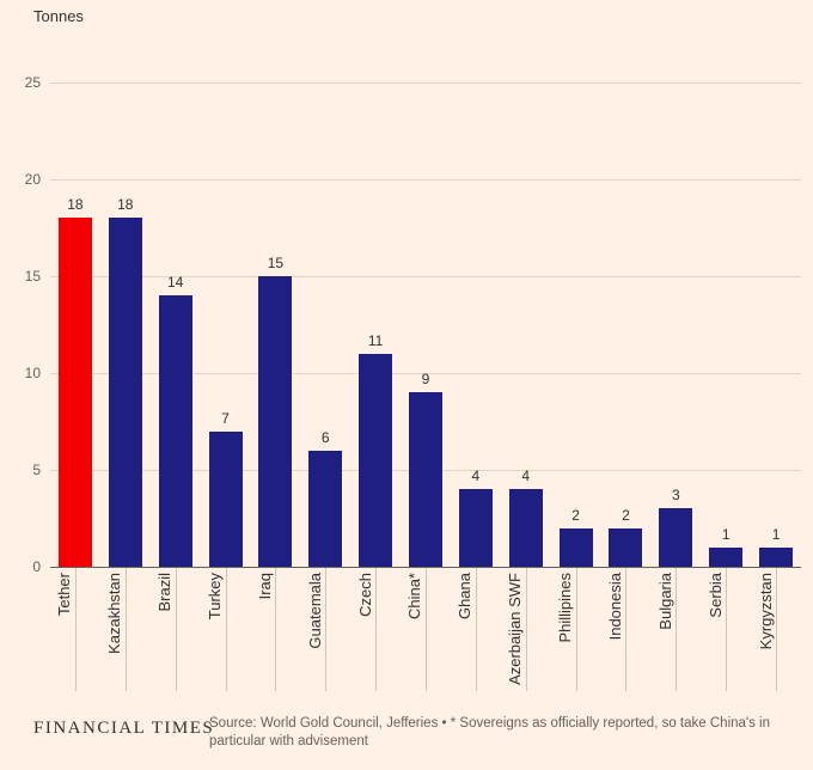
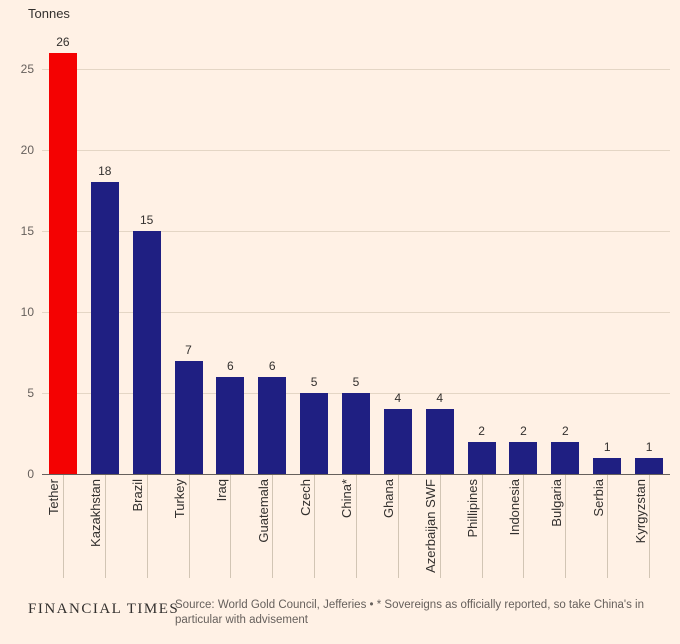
Tether: 18 -> 26
Brazil: 14 -> 15
Iraq: 15 -> 6
Czech: 11 -> 5
China*: 9 -> 5
Bulgaria: 3 -> 2
